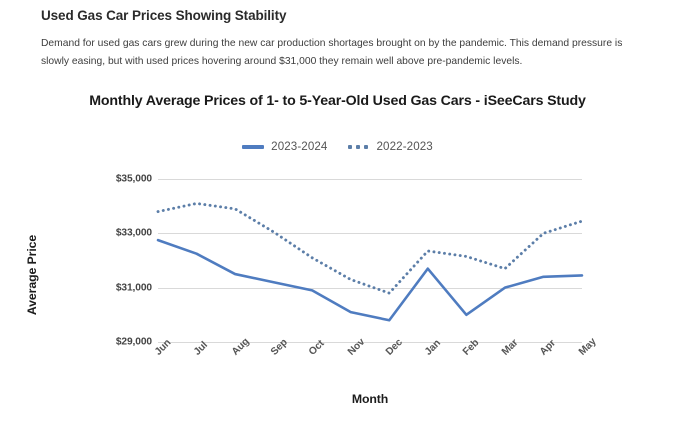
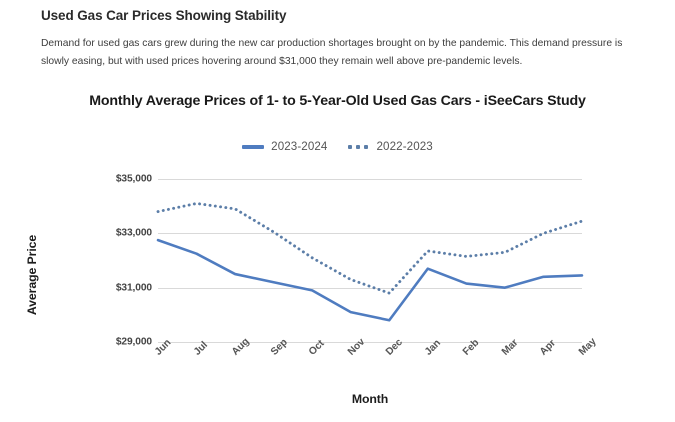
2023-2024/Feb: $30000 -> $31200
2022-2023/Mar: $31700 -> $32300
